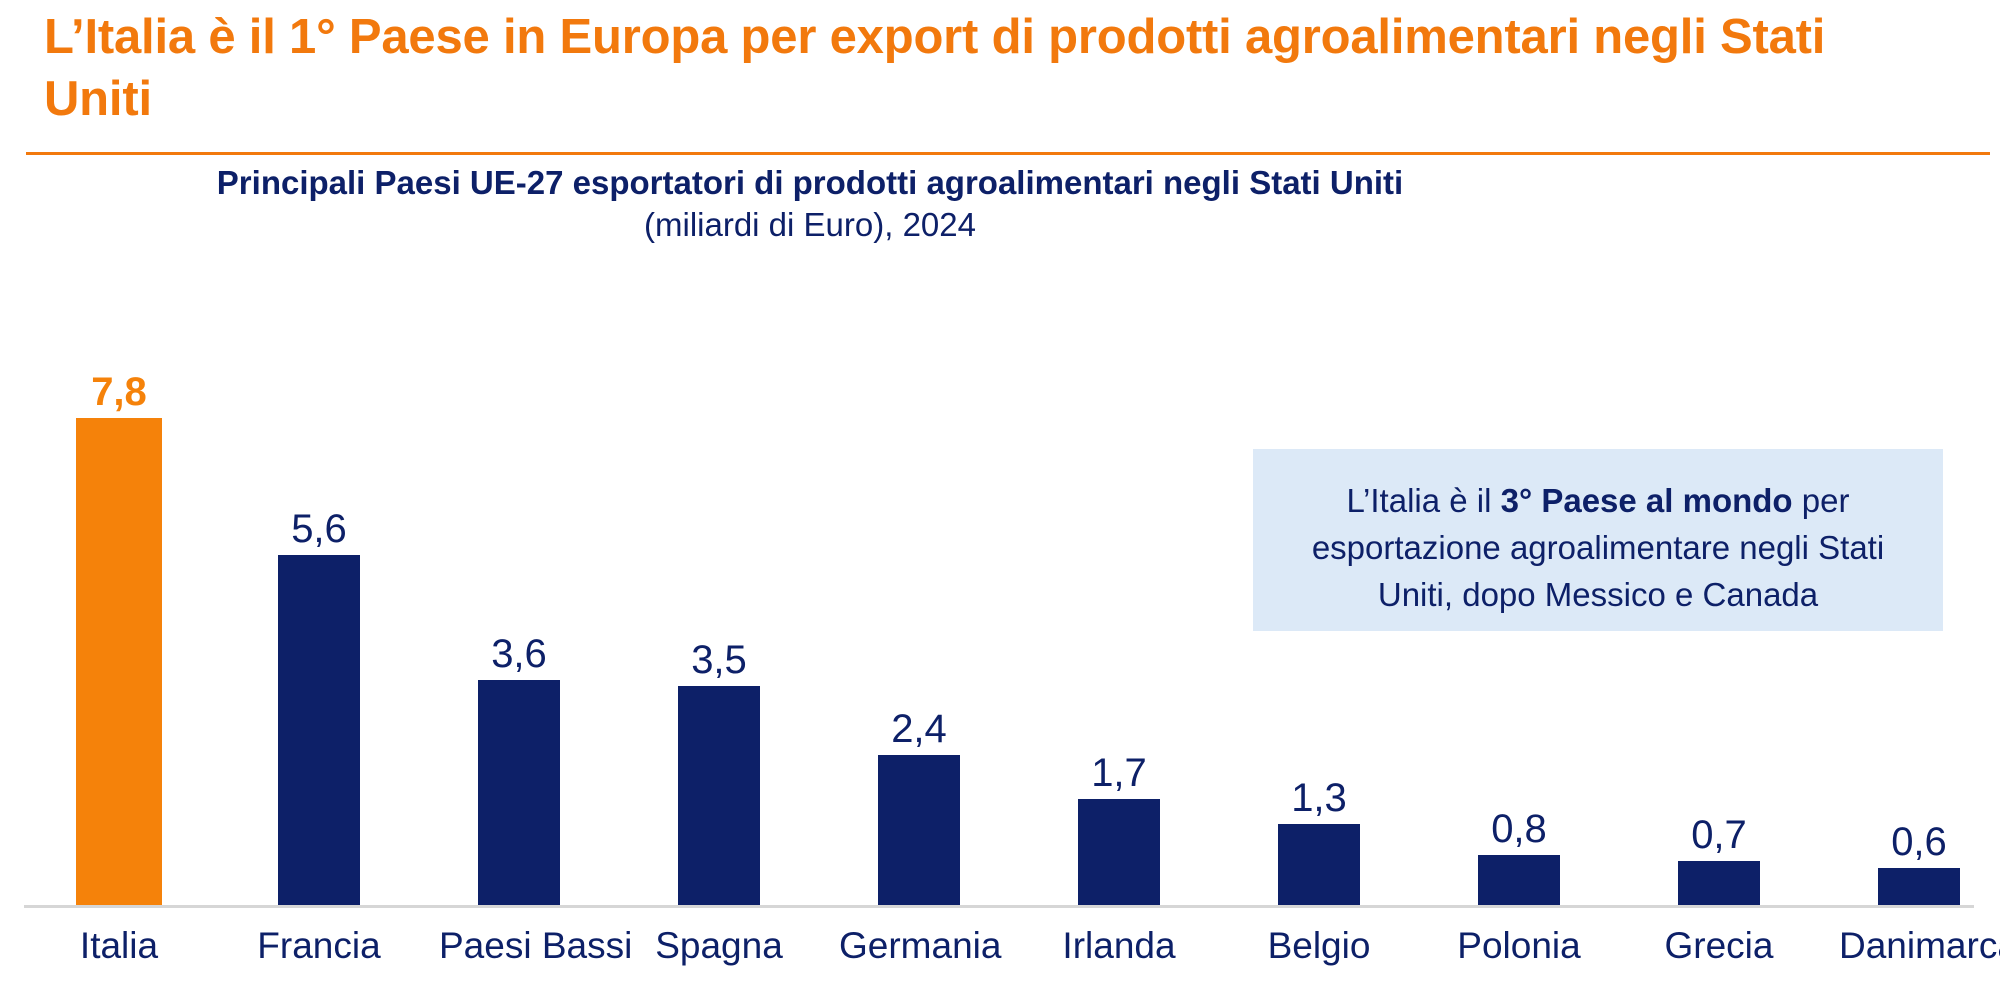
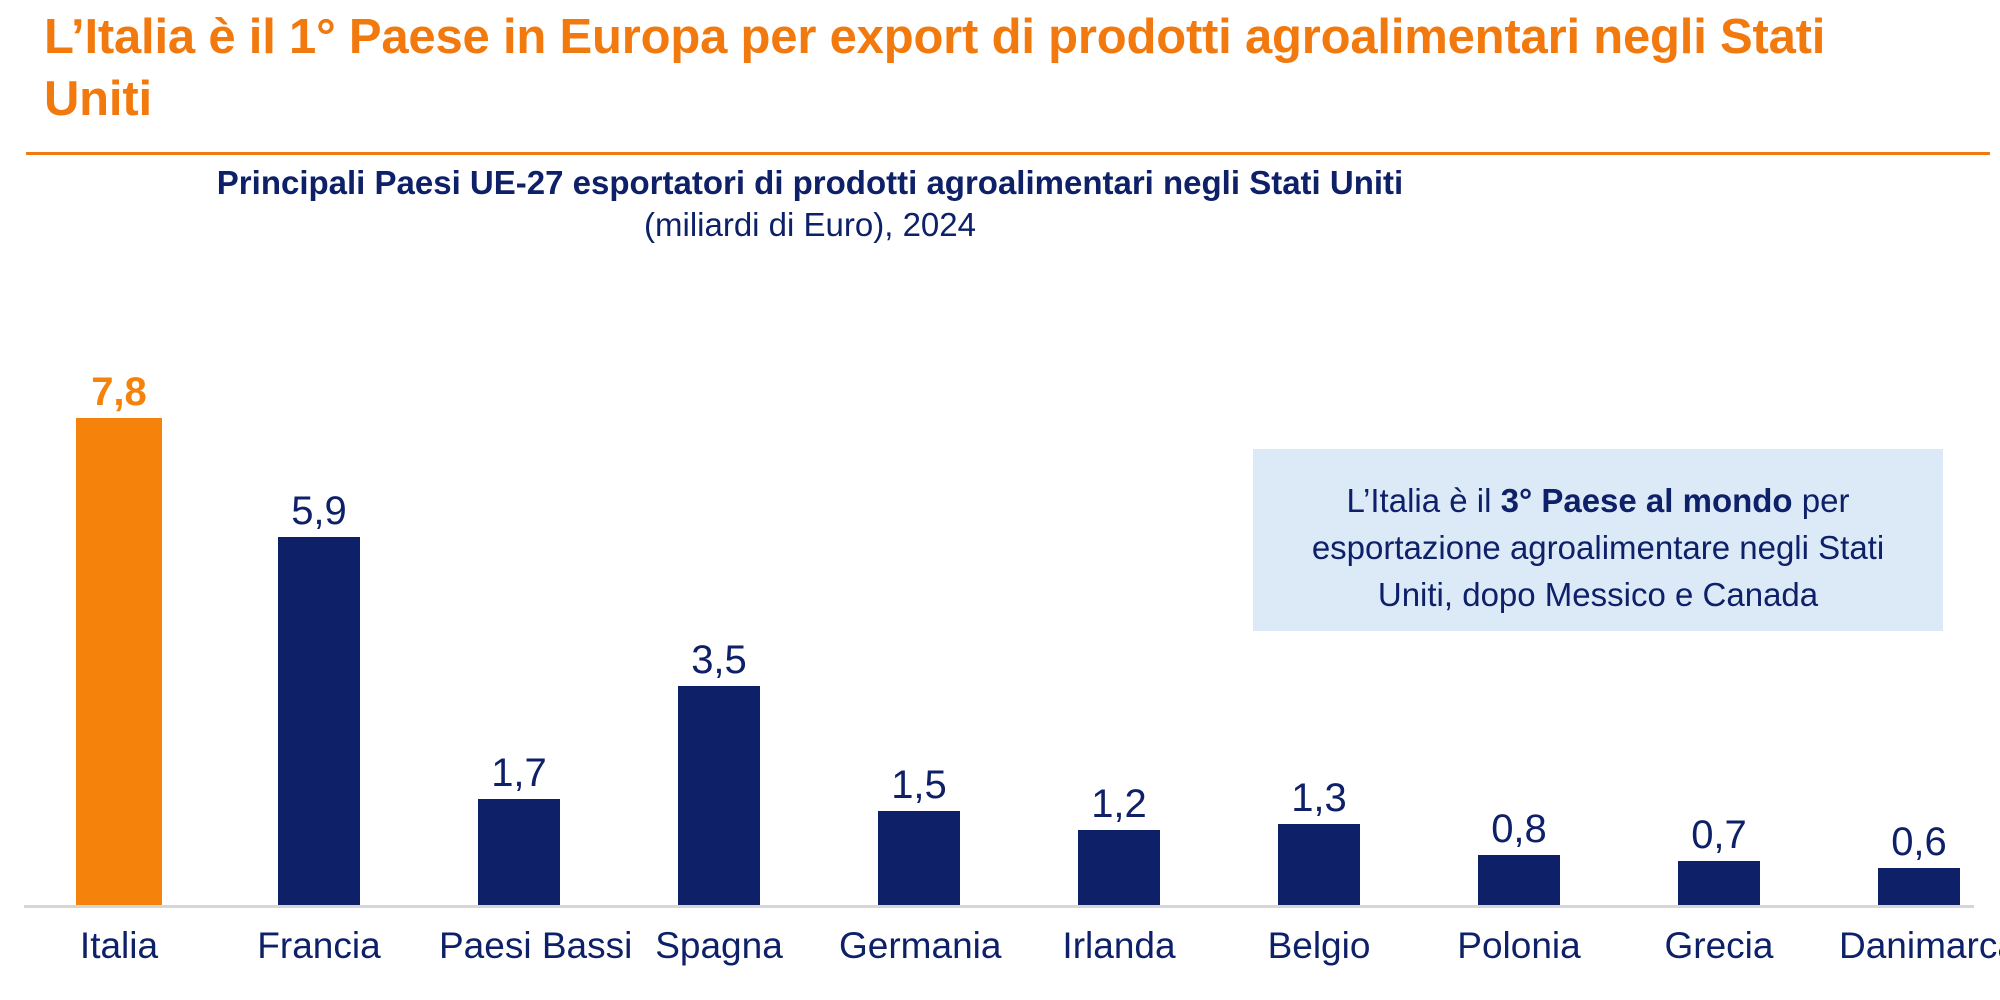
Francia: 5,6 -> 5,9
Paesi Bassi: 3,6 -> 1,7
Germania: 2,4 -> 1,5
Irlanda: 1,7 -> 1,2
